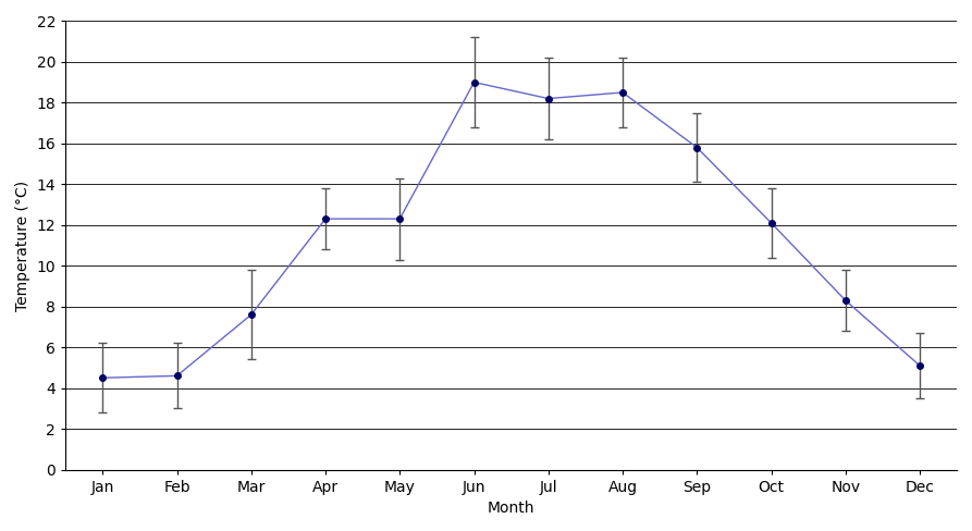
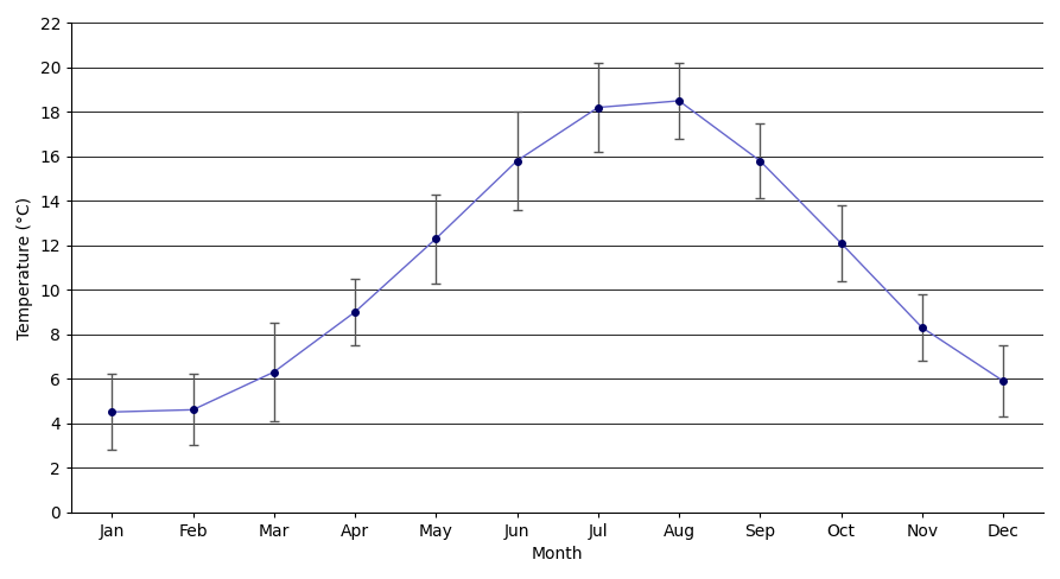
Mar: 7.6 -> 6.3
Apr: 12.3 -> 9.0
Jun: 19.0 -> 15.8
Dec: 5.1 -> 5.9
